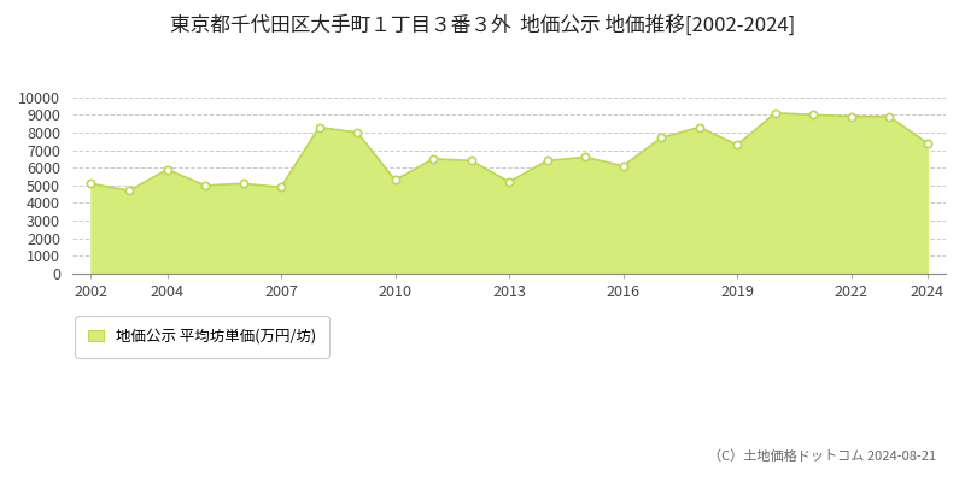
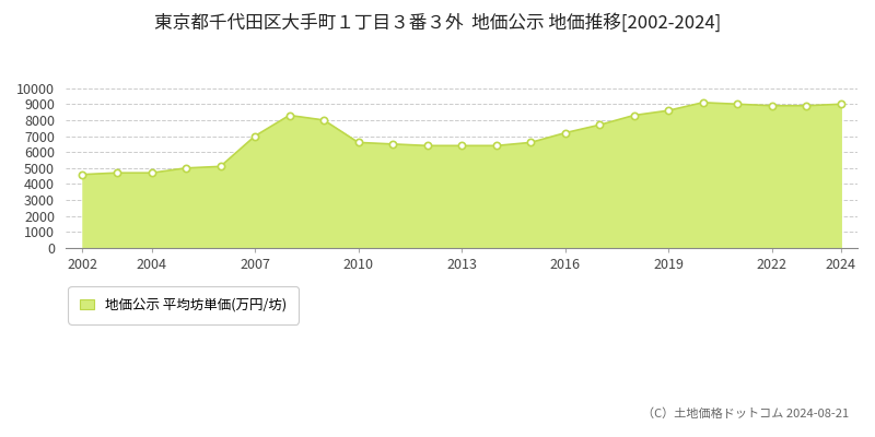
2002: 5100 -> 4600
2004: 5900 -> 4700
2007: 4900 -> 7000
2010: 5300 -> 6600
2013: 5200 -> 6400
2016: 6100 -> 7200
2019: 7300 -> 8600
2024: 7400 -> 9000
